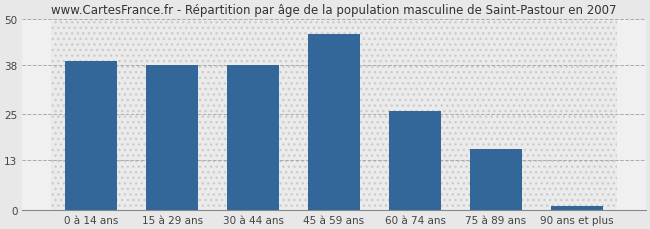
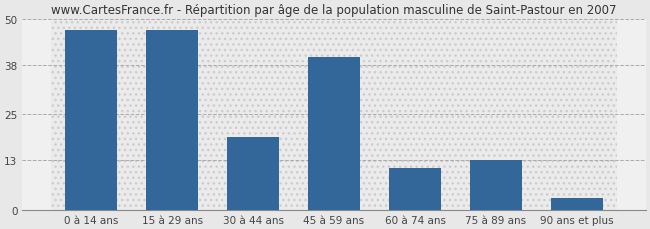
0 à 14 ans: 39 -> 47
15 à 29 ans: 38 -> 47
30 à 44 ans: 38 -> 19
45 à 59 ans: 46 -> 40
60 à 74 ans: 26 -> 11
75 à 89 ans: 16 -> 13
90 ans et plus: 1 -> 3
